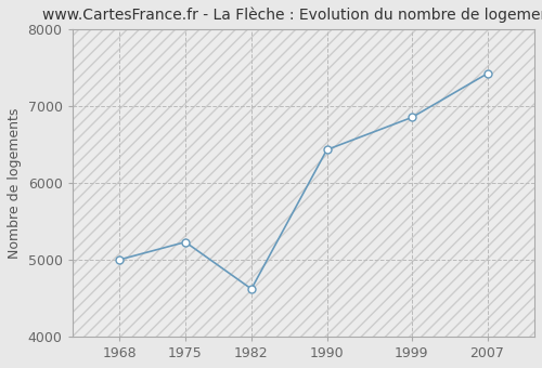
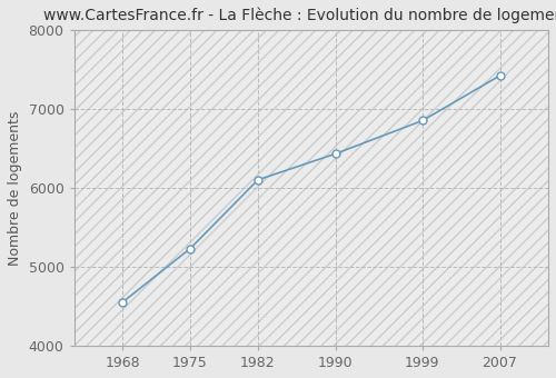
1968: 5000 -> 4550
1982: 4620 -> 6100
